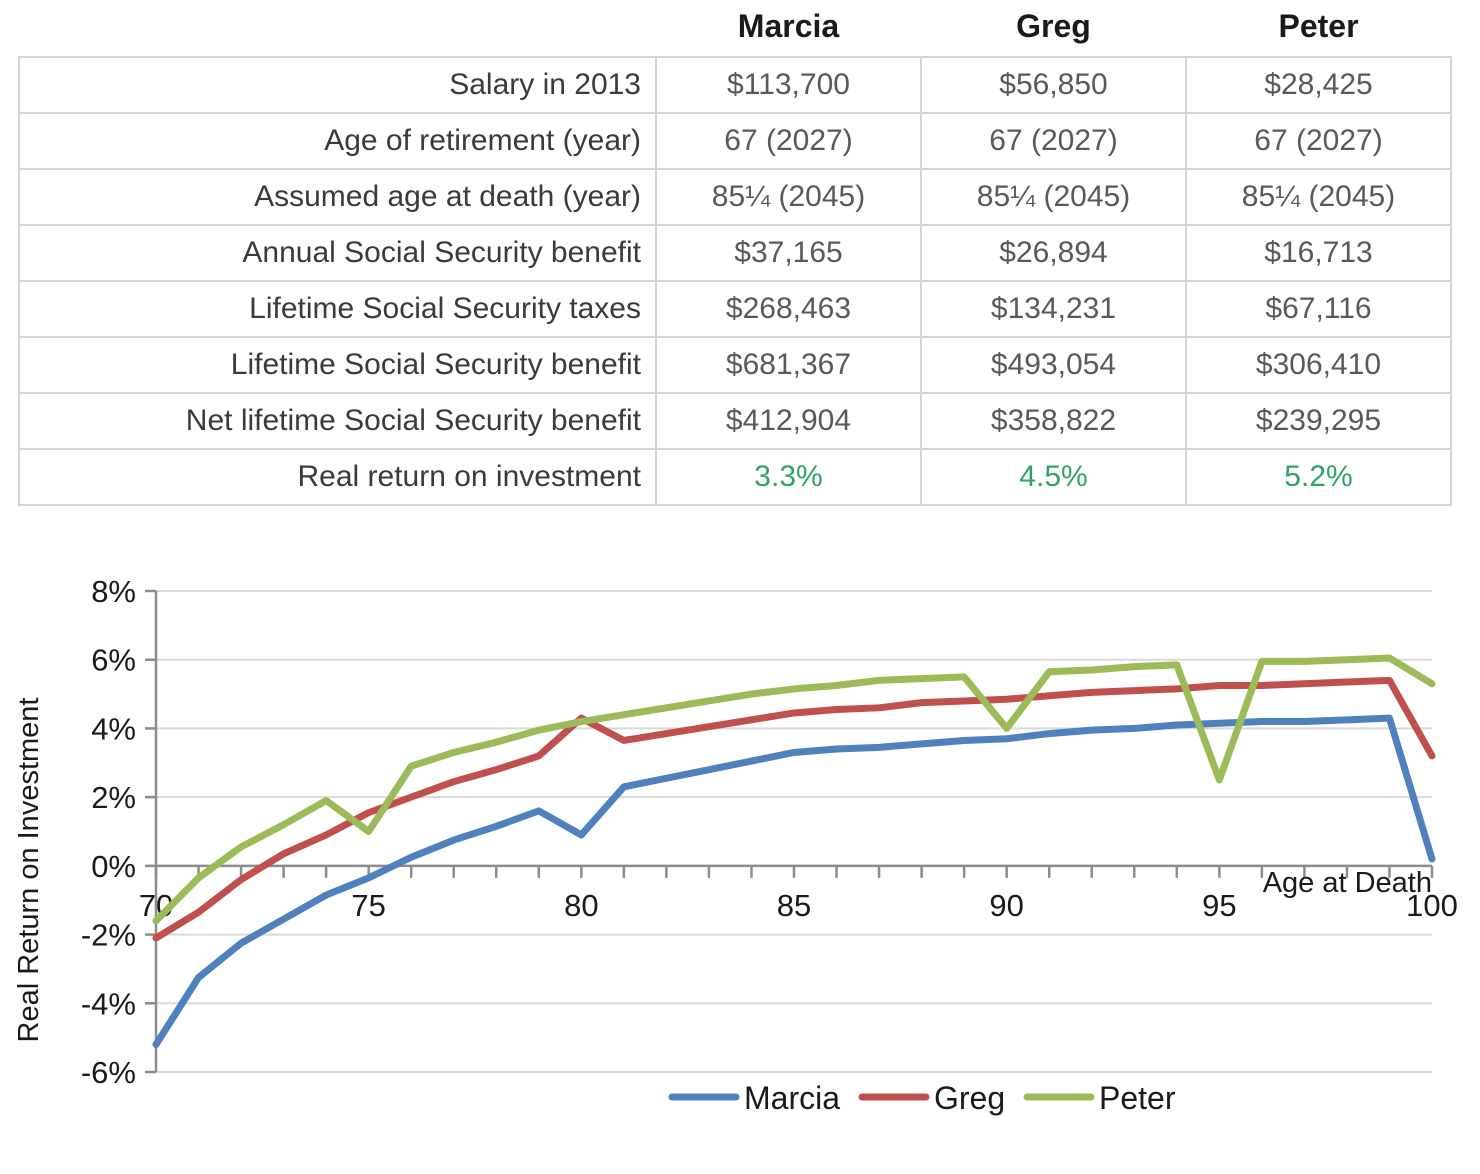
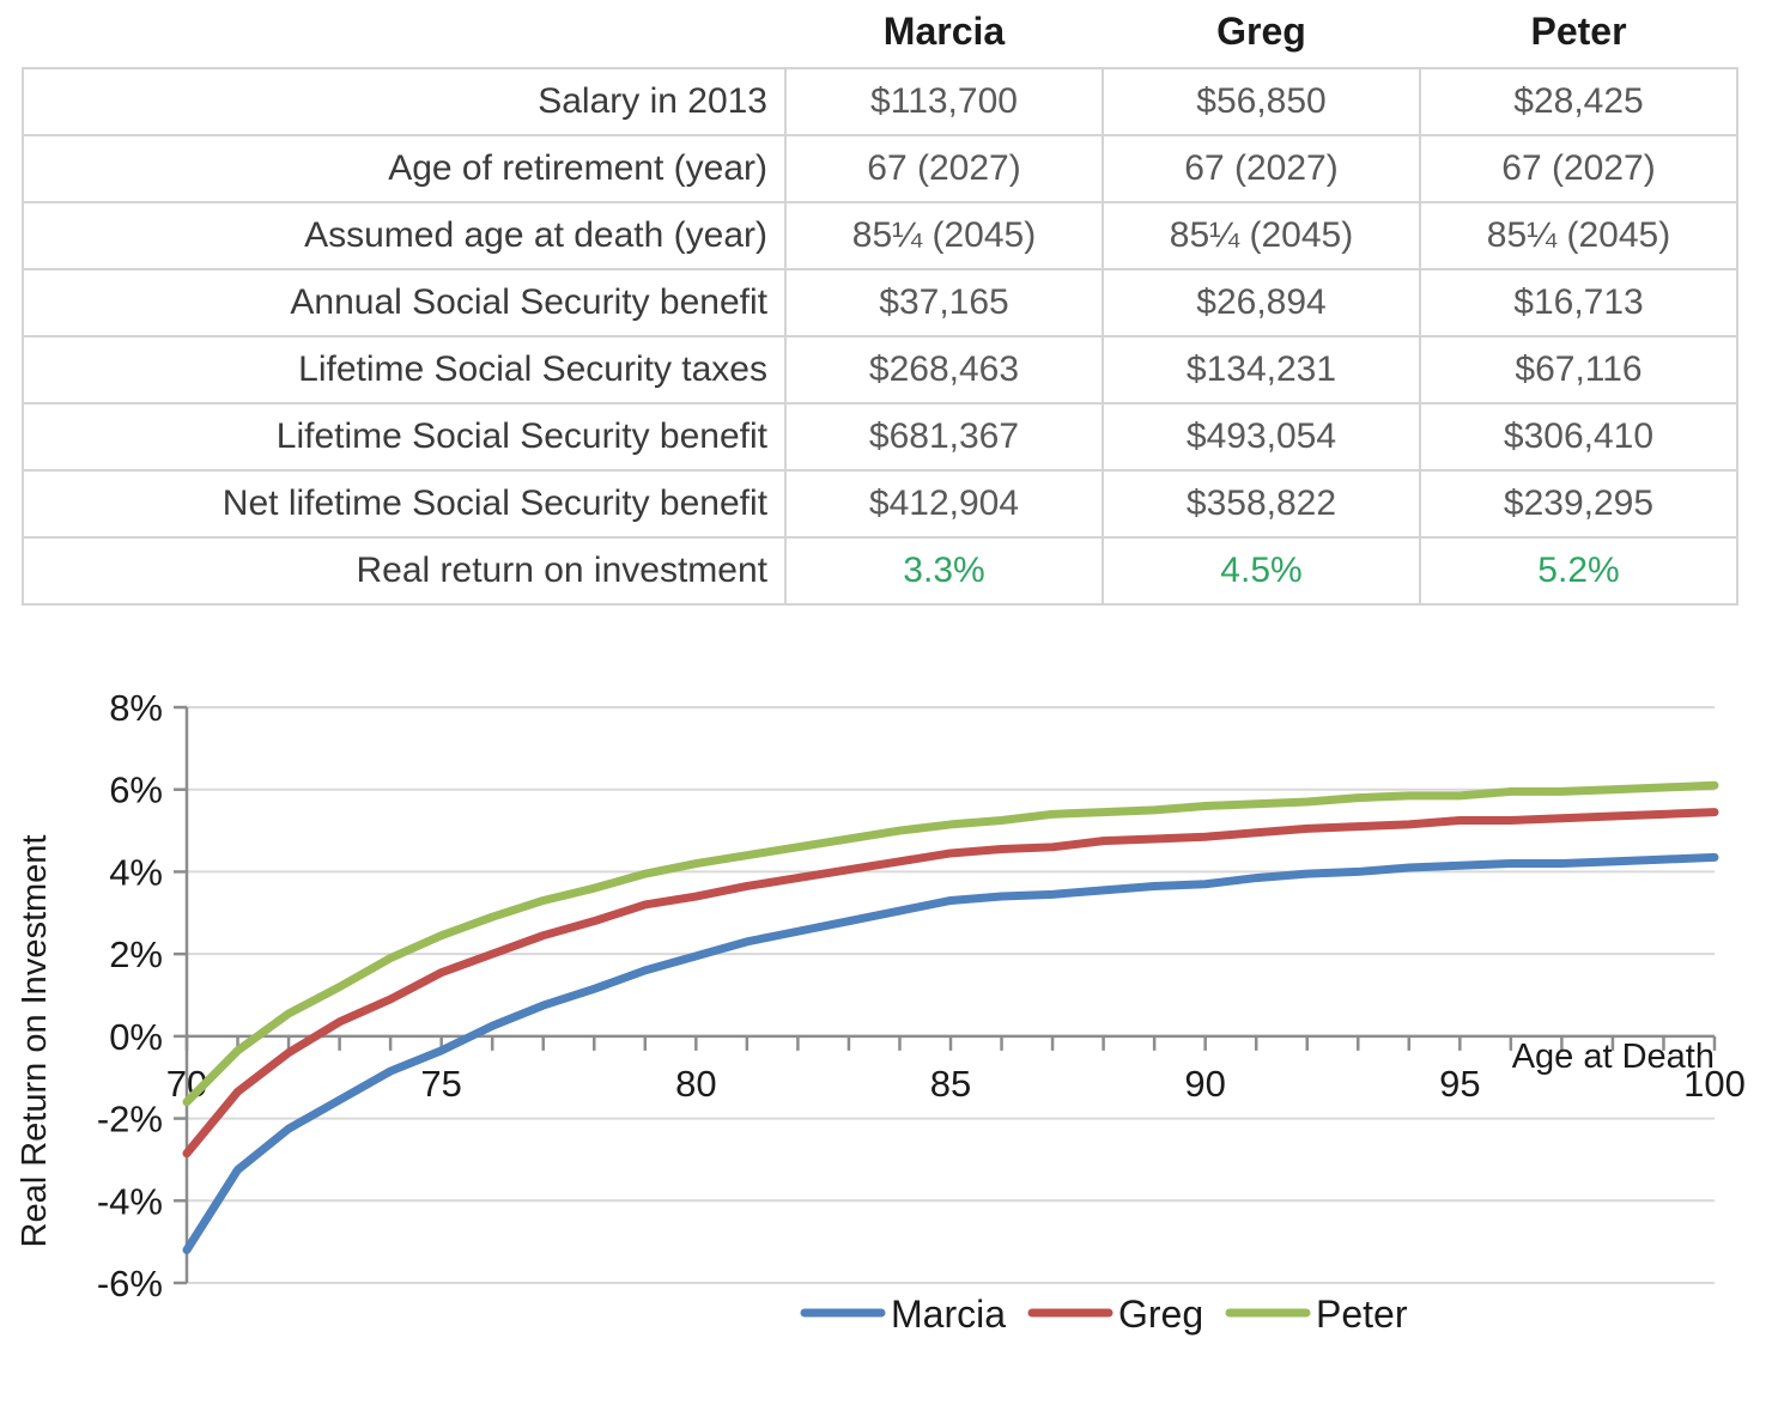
Greg/70: -2.1% -> -2.9%
Peter/75: 1.0% -> 2.5%
Marcia/80: 0.9% -> 1.9%
Greg/80: 4.3% -> 3.4%
Peter/90: 4.0% -> 5.6%
Peter/95: 2.5% -> 5.8%
Marcia/100: 0.2% -> 4.3%
Greg/100: 3.2% -> 5.5%
Peter/100: 5.3% -> 6.1%
